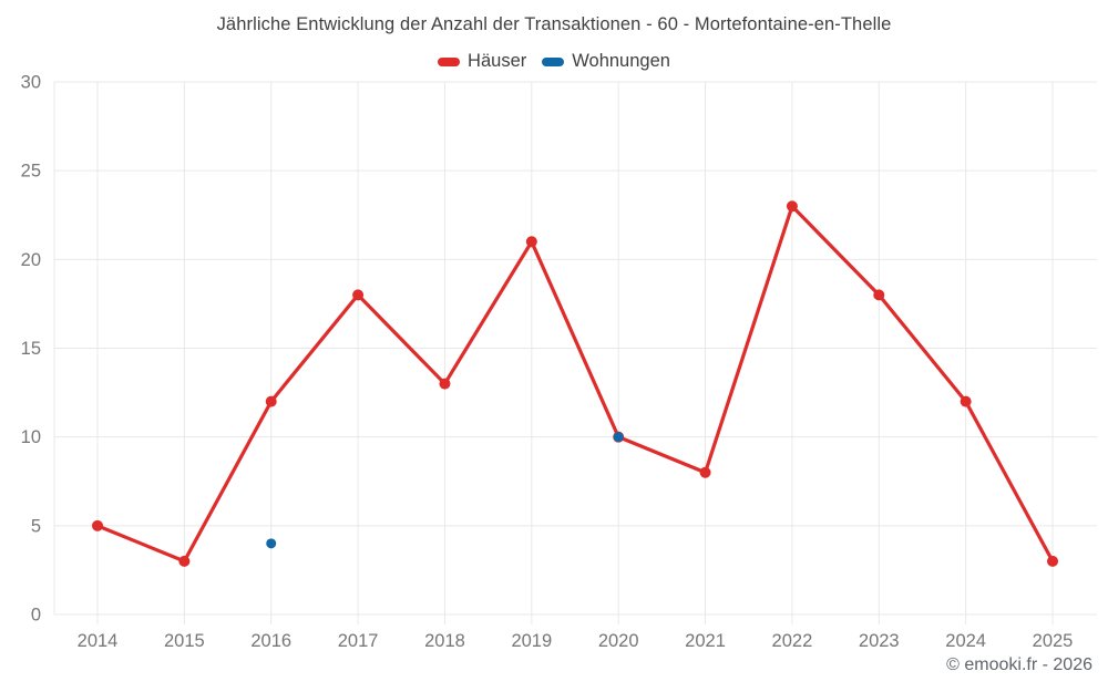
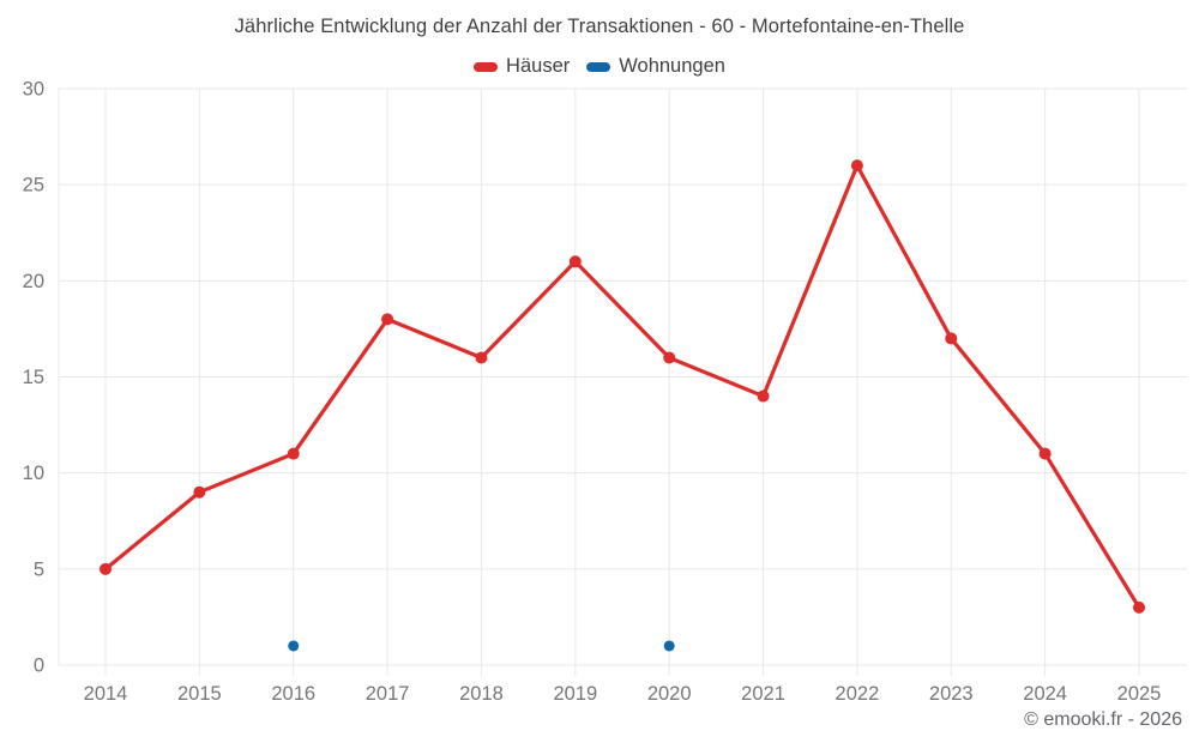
Häuser/2015: 3 -> 9
Häuser/2016: 12 -> 11
Wohnungen/2016: 4 -> 1
Häuser/2018: 13 -> 16
Häuser/2020: 10 -> 16
Wohnungen/2020: 10 -> 1
Häuser/2021: 8 -> 14
Häuser/2022: 23 -> 26
Häuser/2023: 18 -> 17
Häuser/2024: 12 -> 11
